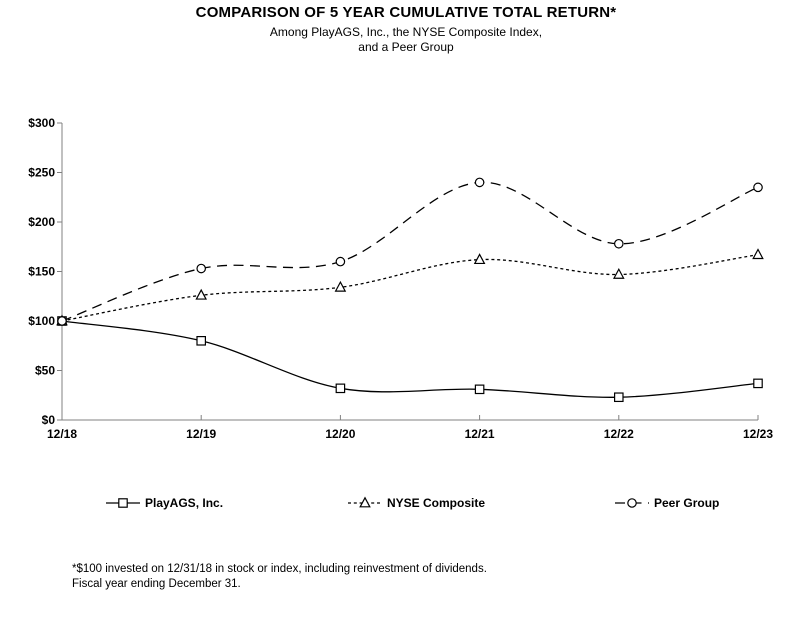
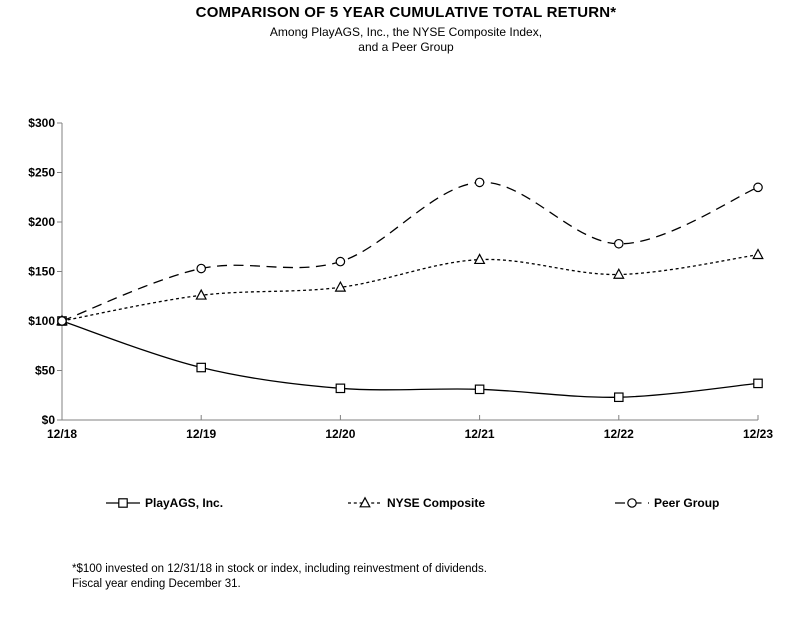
PlayAGS, Inc./12/19: $80 -> $50
